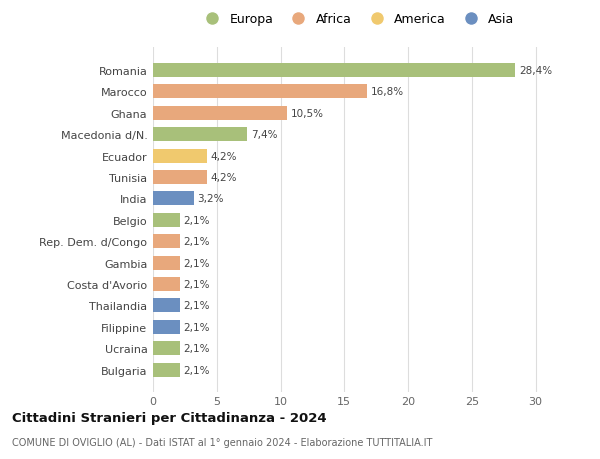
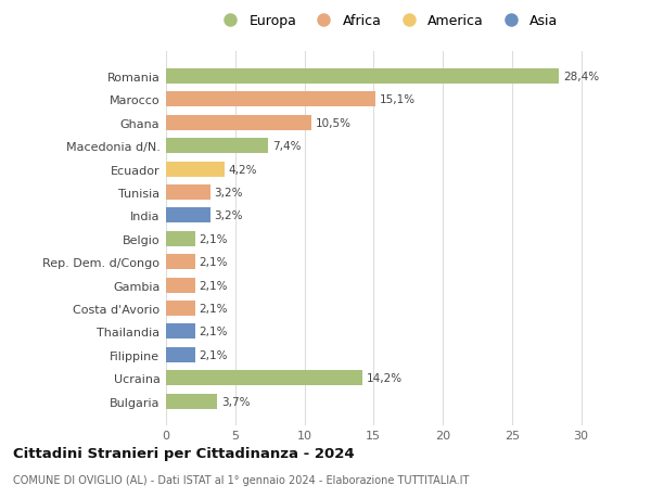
Marocco: 16,8% -> 15,1%
Tunisia: 4,2% -> 3,2%
Ucraina: 2,1% -> 14,2%
Bulgaria: 2,1% -> 3,7%
